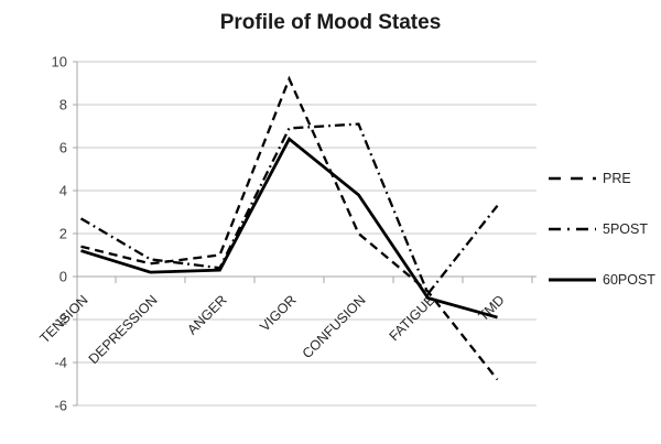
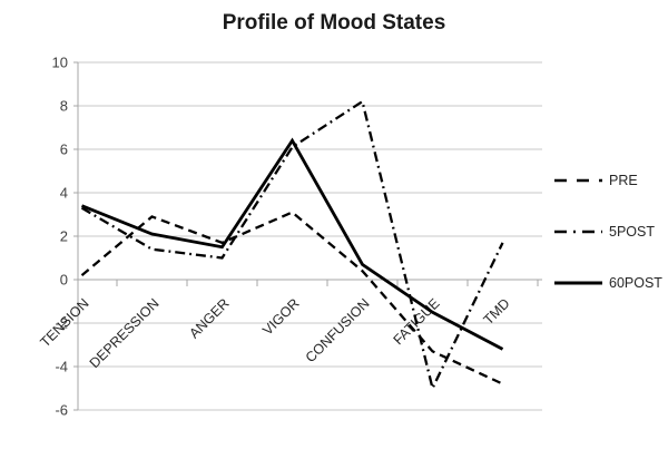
PRE/TENSION: 1.4 -> 0.2
5POST/TENSION: 2.7 -> 3.3
60POST/TENSION: 1.2 -> 3.4
PRE/DEPRESSION: 0.6 -> 2.9
5POST/DEPRESSION: 0.8 -> 1.4
60POST/DEPRESSION: 0.2 -> 2.1
PRE/ANGER: 1.0 -> 1.7
5POST/ANGER: 0.4 -> 1.0
60POST/ANGER: 0.3 -> 1.5
PRE/VIGOR: 9.2 -> 3.1
5POST/VIGOR: 6.9 -> 6.1
PRE/CONFUSION: 2.0 -> 0.4
5POST/CONFUSION: 7.1 -> 8.2
60POST/CONFUSION: 3.8 -> 0.7
PRE/FATIGUE: -0.7 -> -3.3
5POST/FATIGUE: -0.8 -> -5.0
60POST/FATIGUE: -1.0 -> -1.5
5POST/TMD: 3.3 -> 1.7
60POST/TMD: -1.9 -> -3.2
